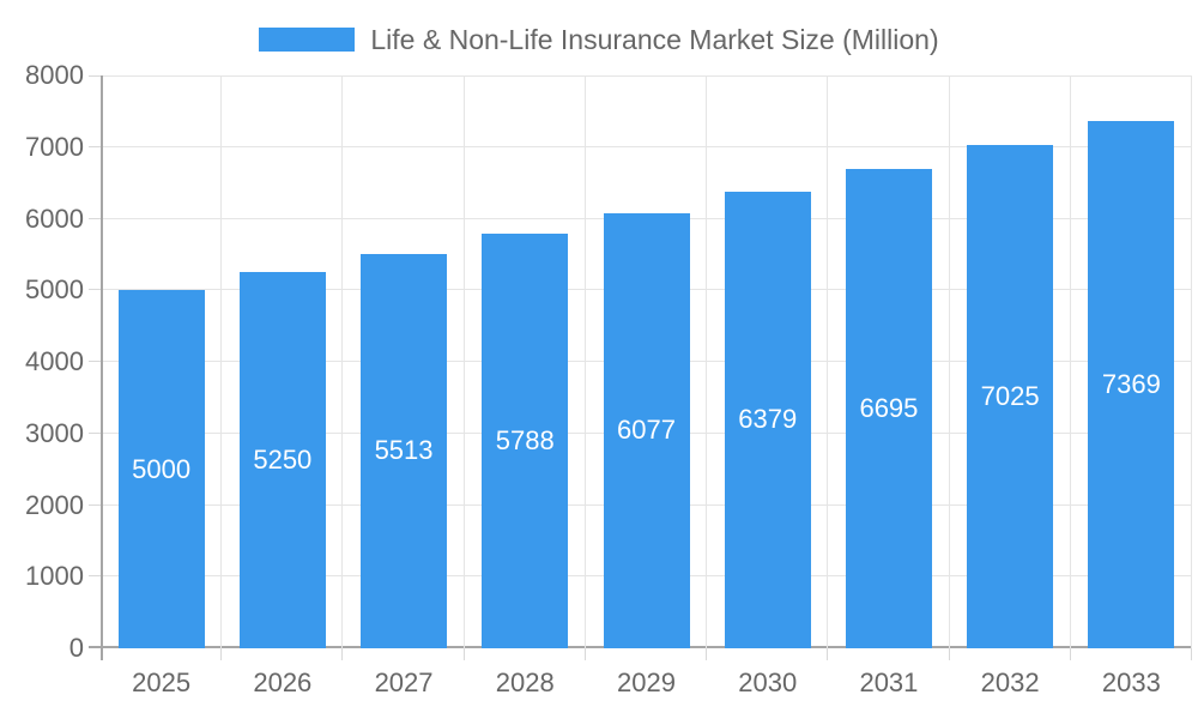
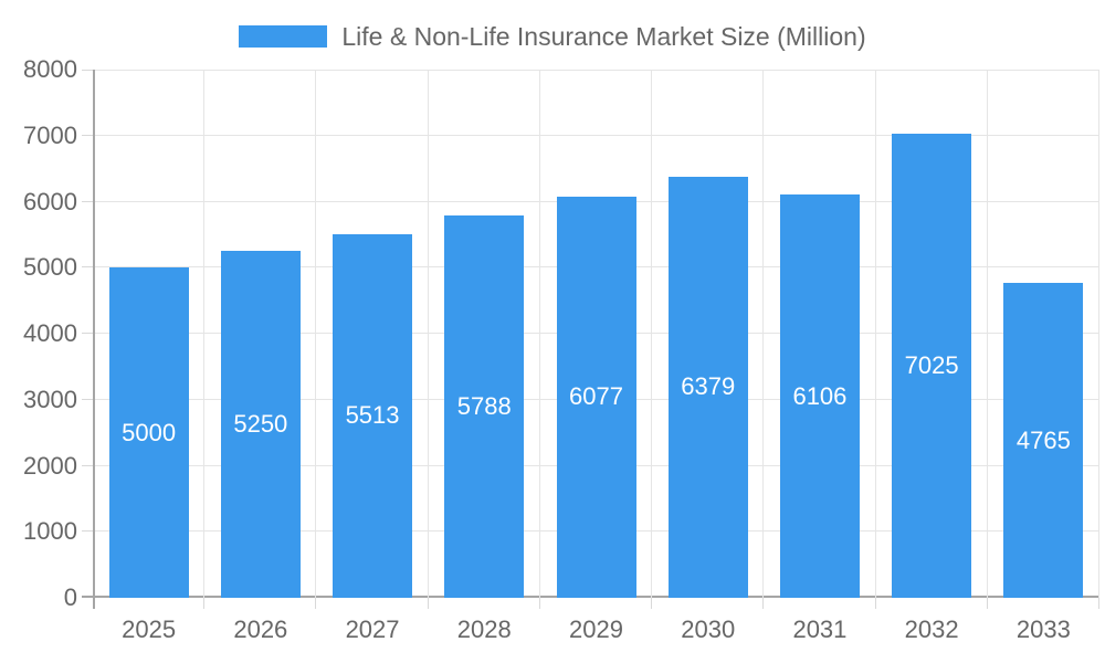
2031: 6695 -> 6106
2033: 7369 -> 4765
